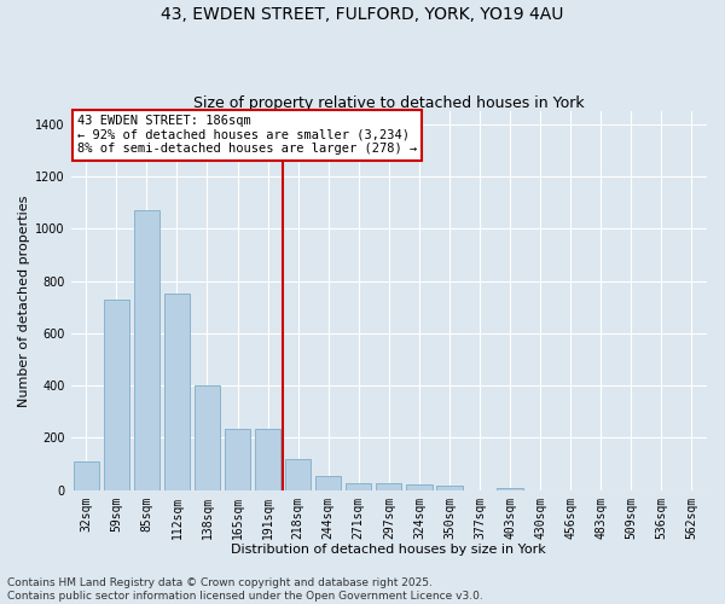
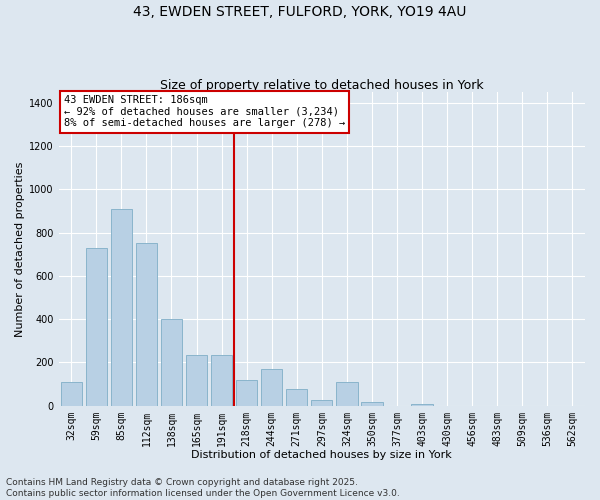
85sqm: 1070 -> 910
244sqm: 55 -> 170
271sqm: 25 -> 75
324sqm: 20 -> 110
